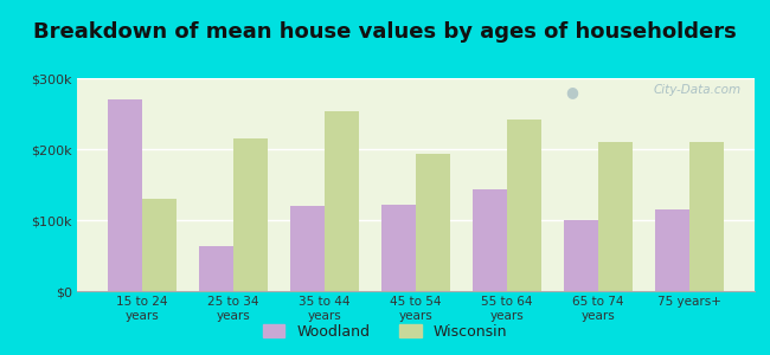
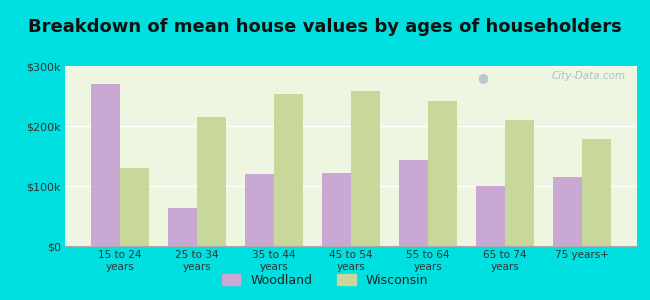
Wisconsin/45 to 54 years: $194k -> $258k
Wisconsin/75 years+: $210k -> $178k
